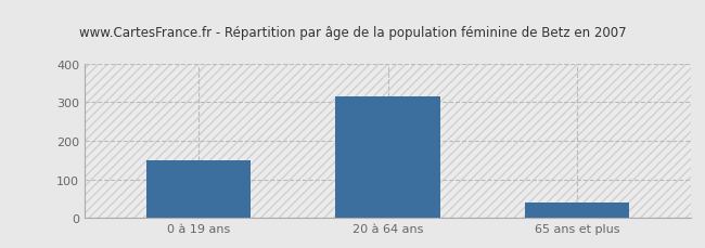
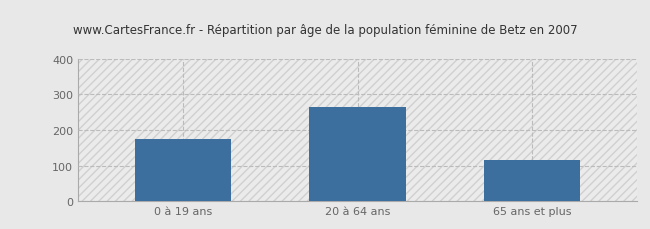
0 à 19 ans: 150 -> 175
20 à 64 ans: 315 -> 265
65 ans et plus: 40 -> 115
